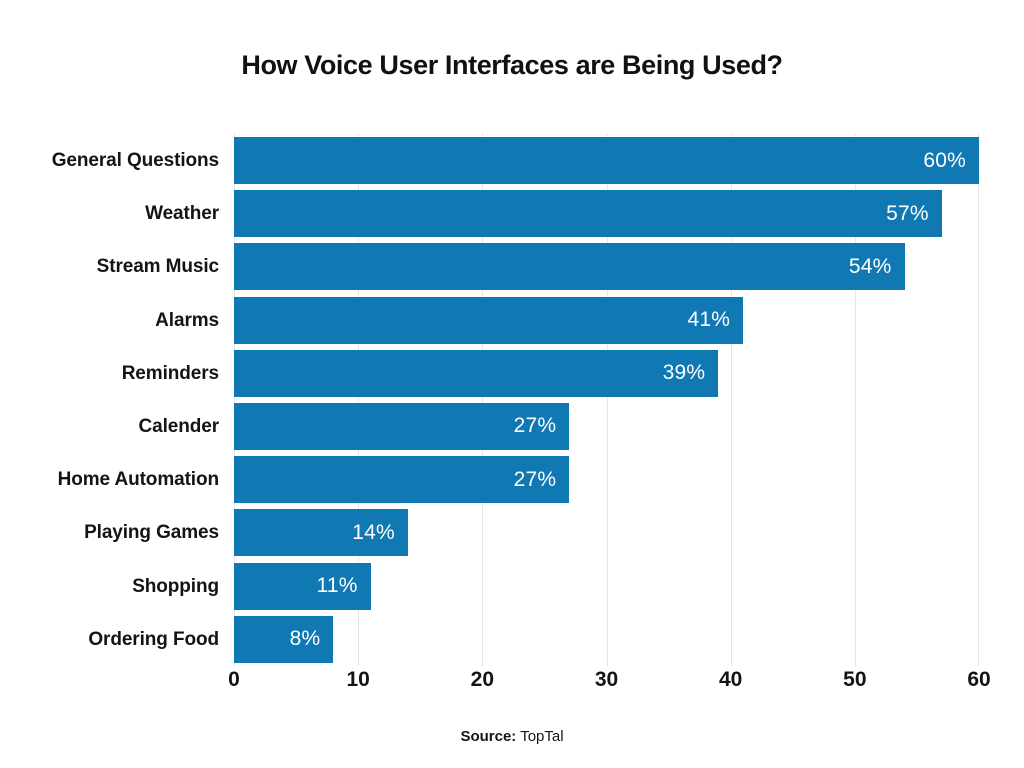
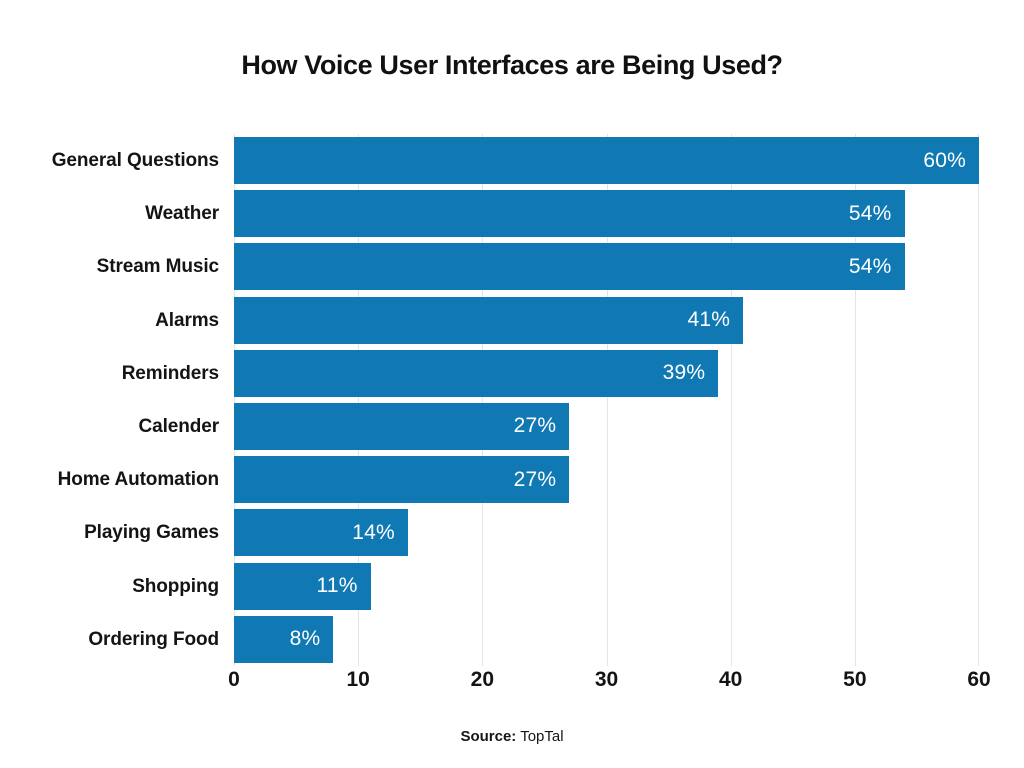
Weather: 57% -> 54%
